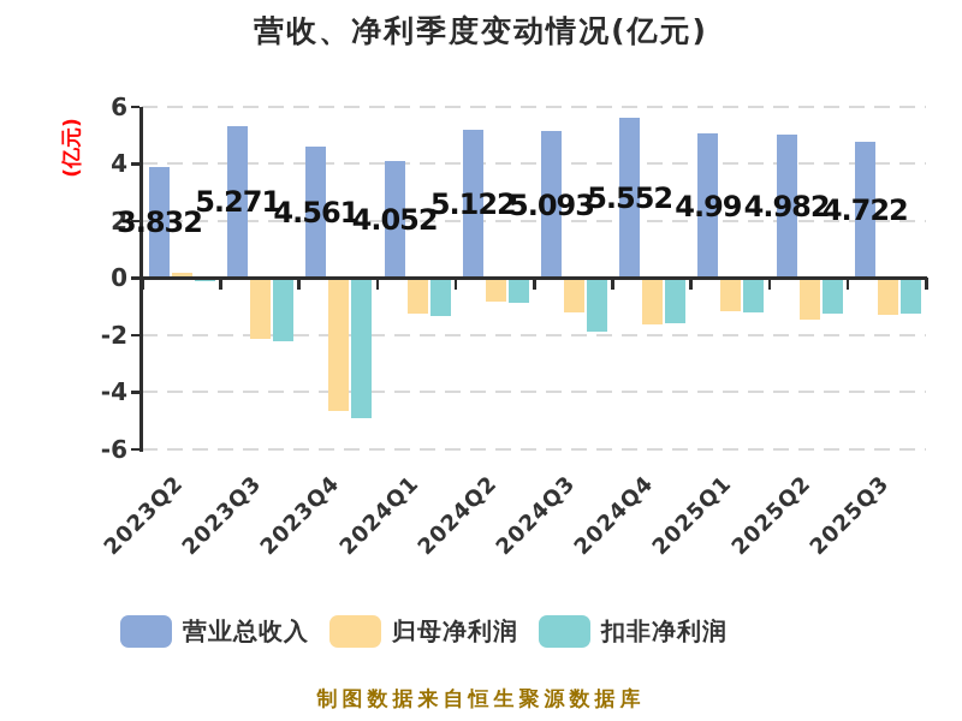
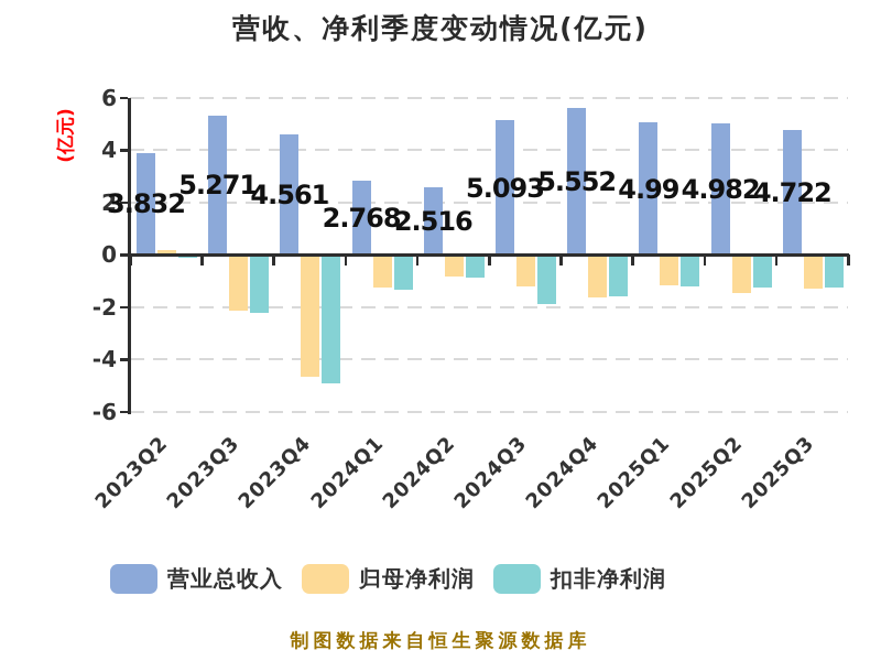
营业总收入/2024Q1: 4.052 -> 2.768
营业总收入/2024Q2: 5.122 -> 2.516
